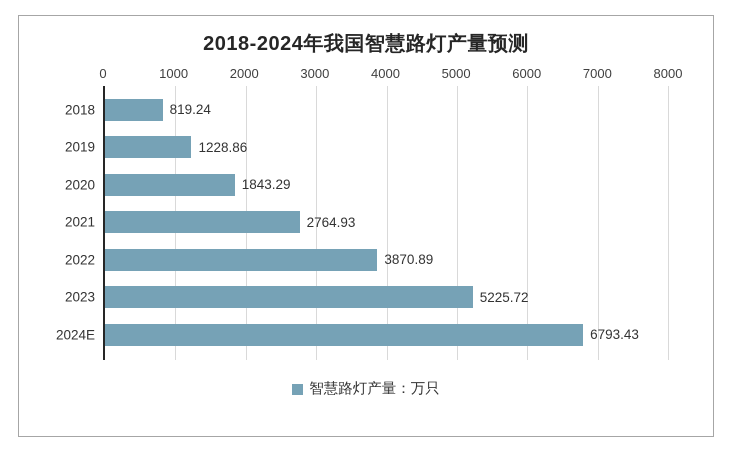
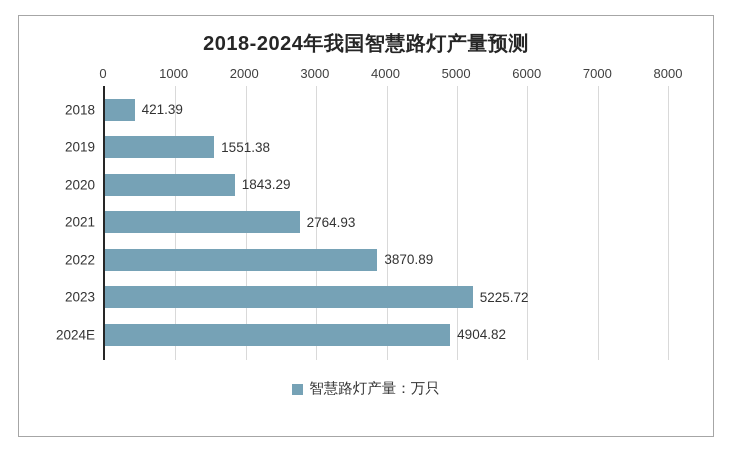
2018: 819.24 -> 421.39
2019: 1228.86 -> 1551.38
2024E: 6793.43 -> 4904.82
